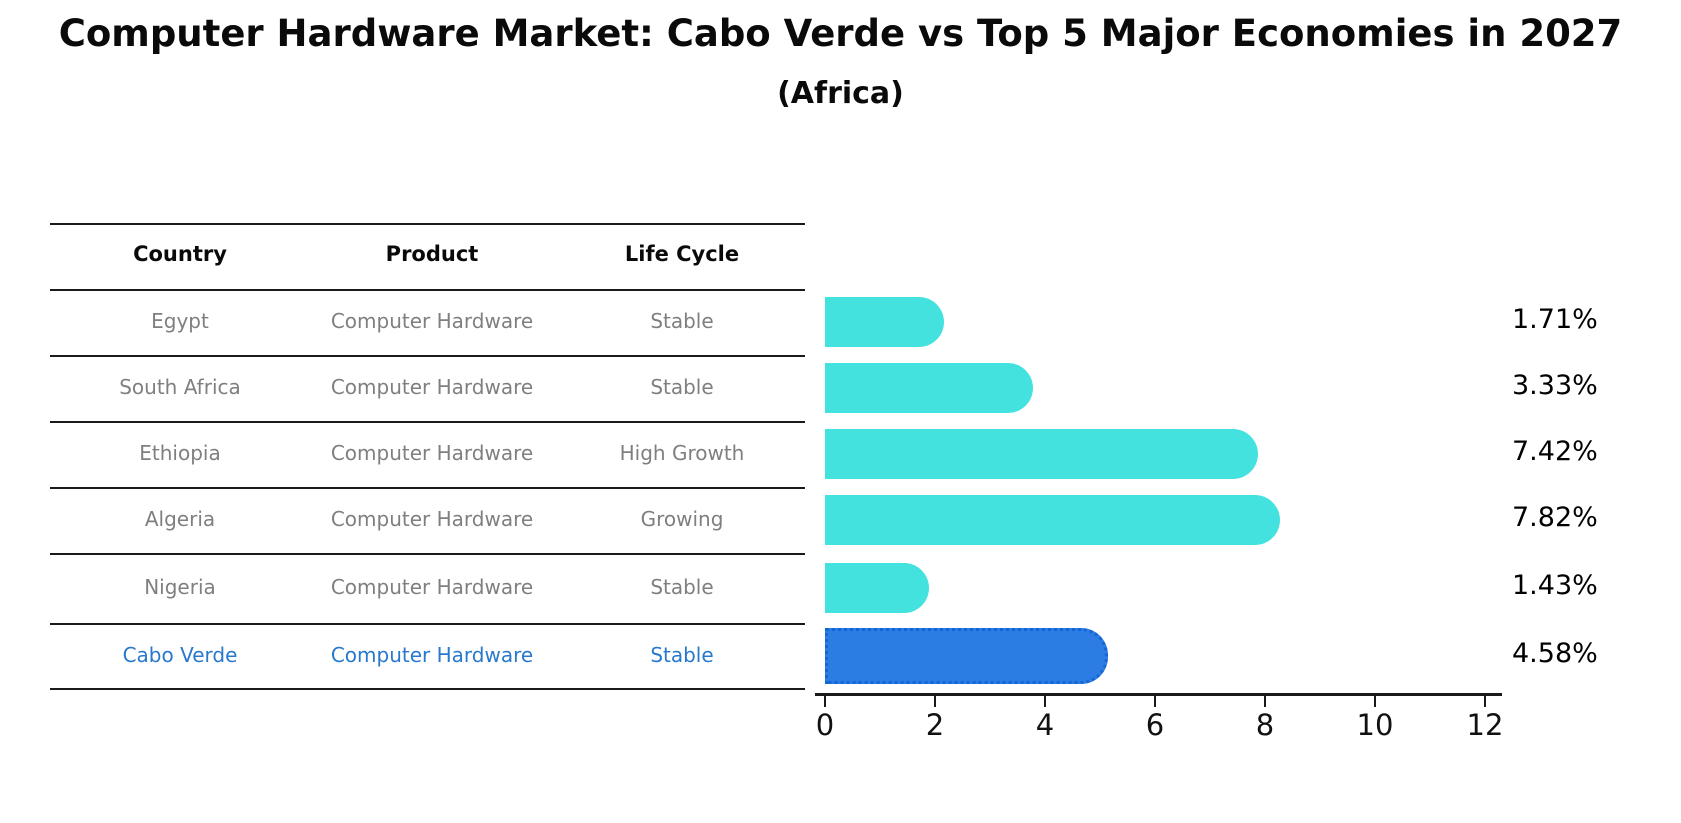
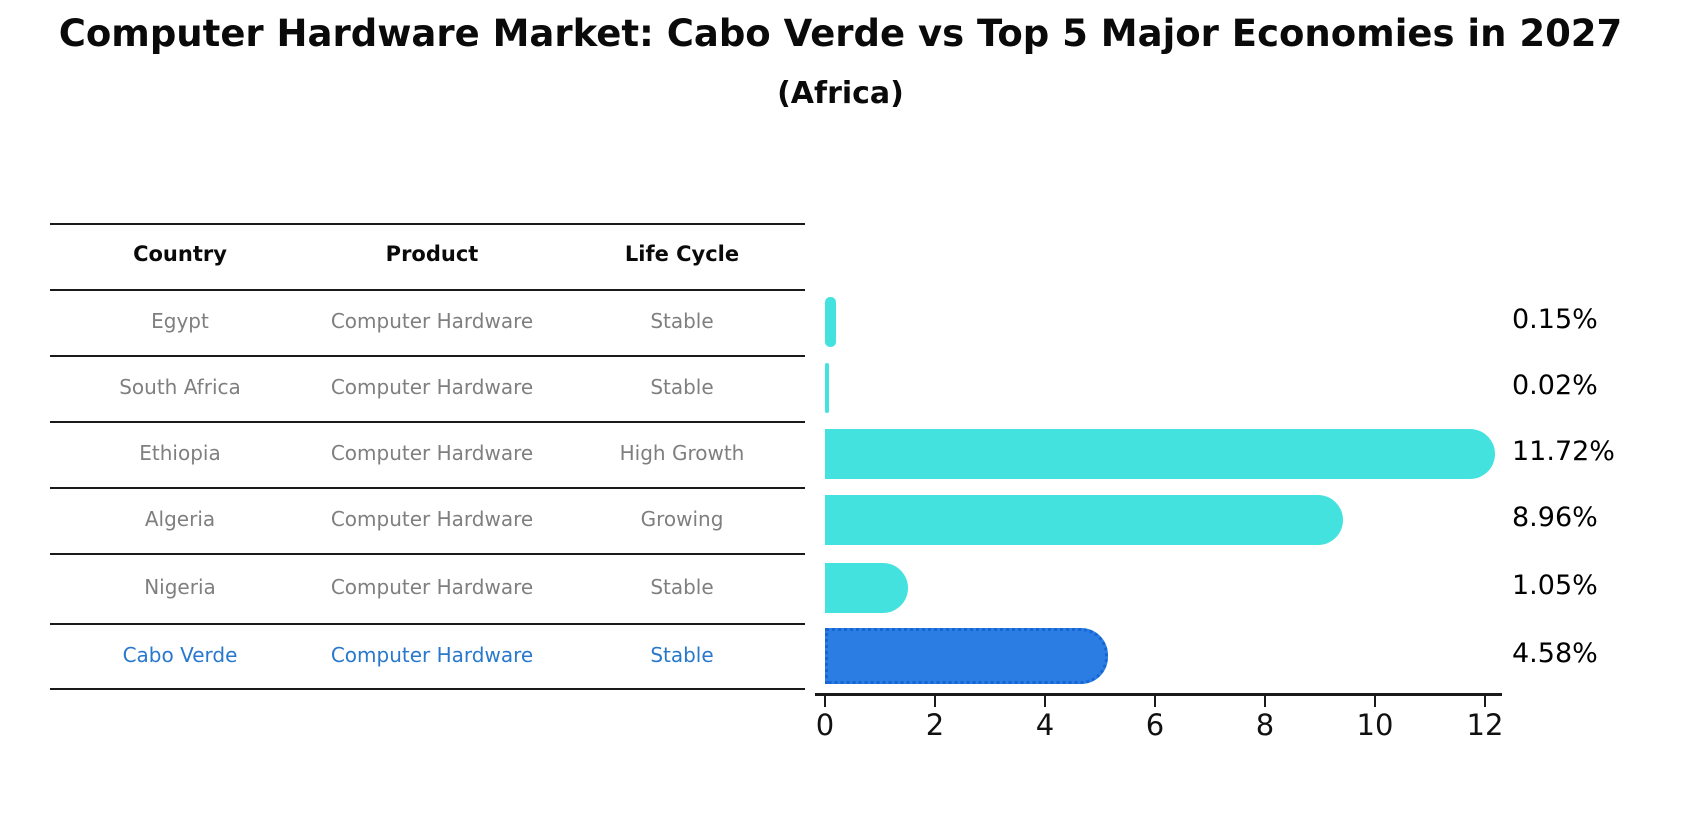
Egypt: 1.71% -> 0.15%
South Africa: 3.33% -> 0.02%
Ethiopia: 7.42% -> 11.72%
Algeria: 7.82% -> 8.96%
Nigeria: 1.43% -> 1.05%
